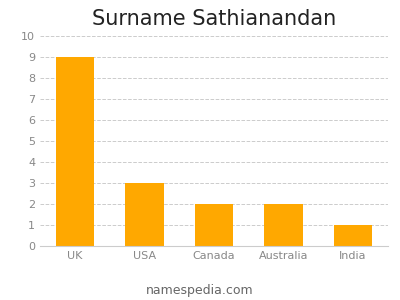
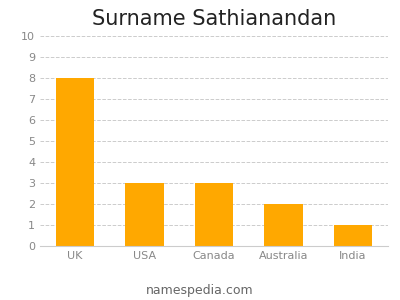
UK: 9 -> 8
Canada: 2 -> 3
